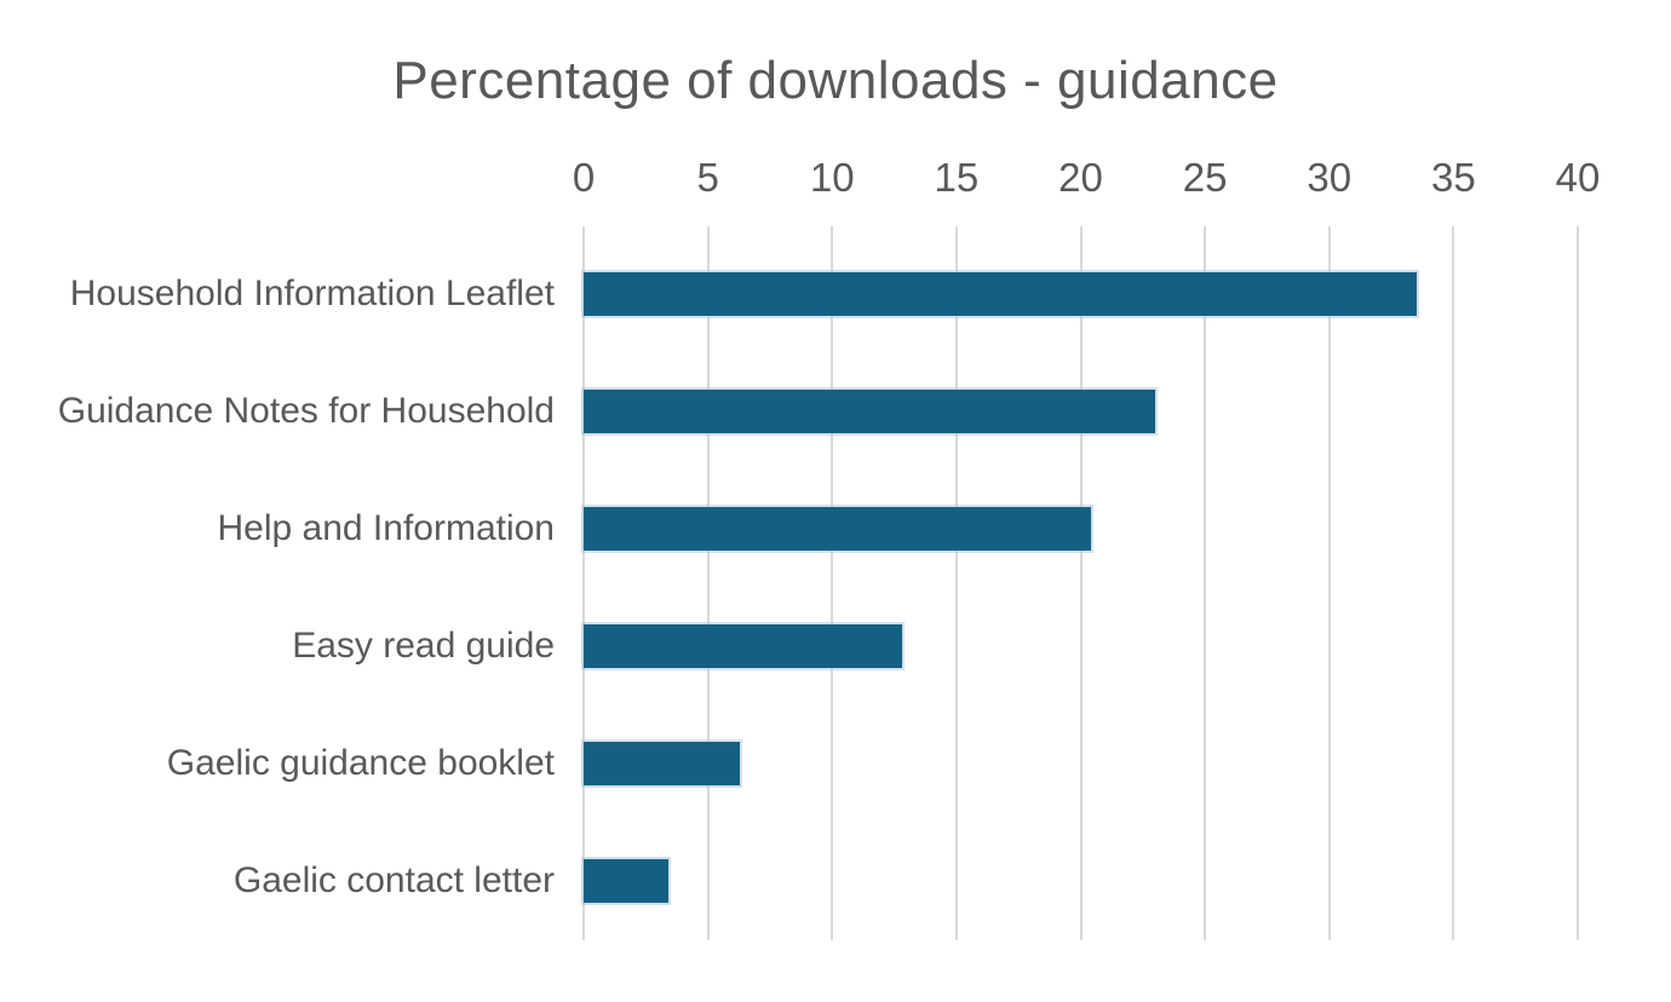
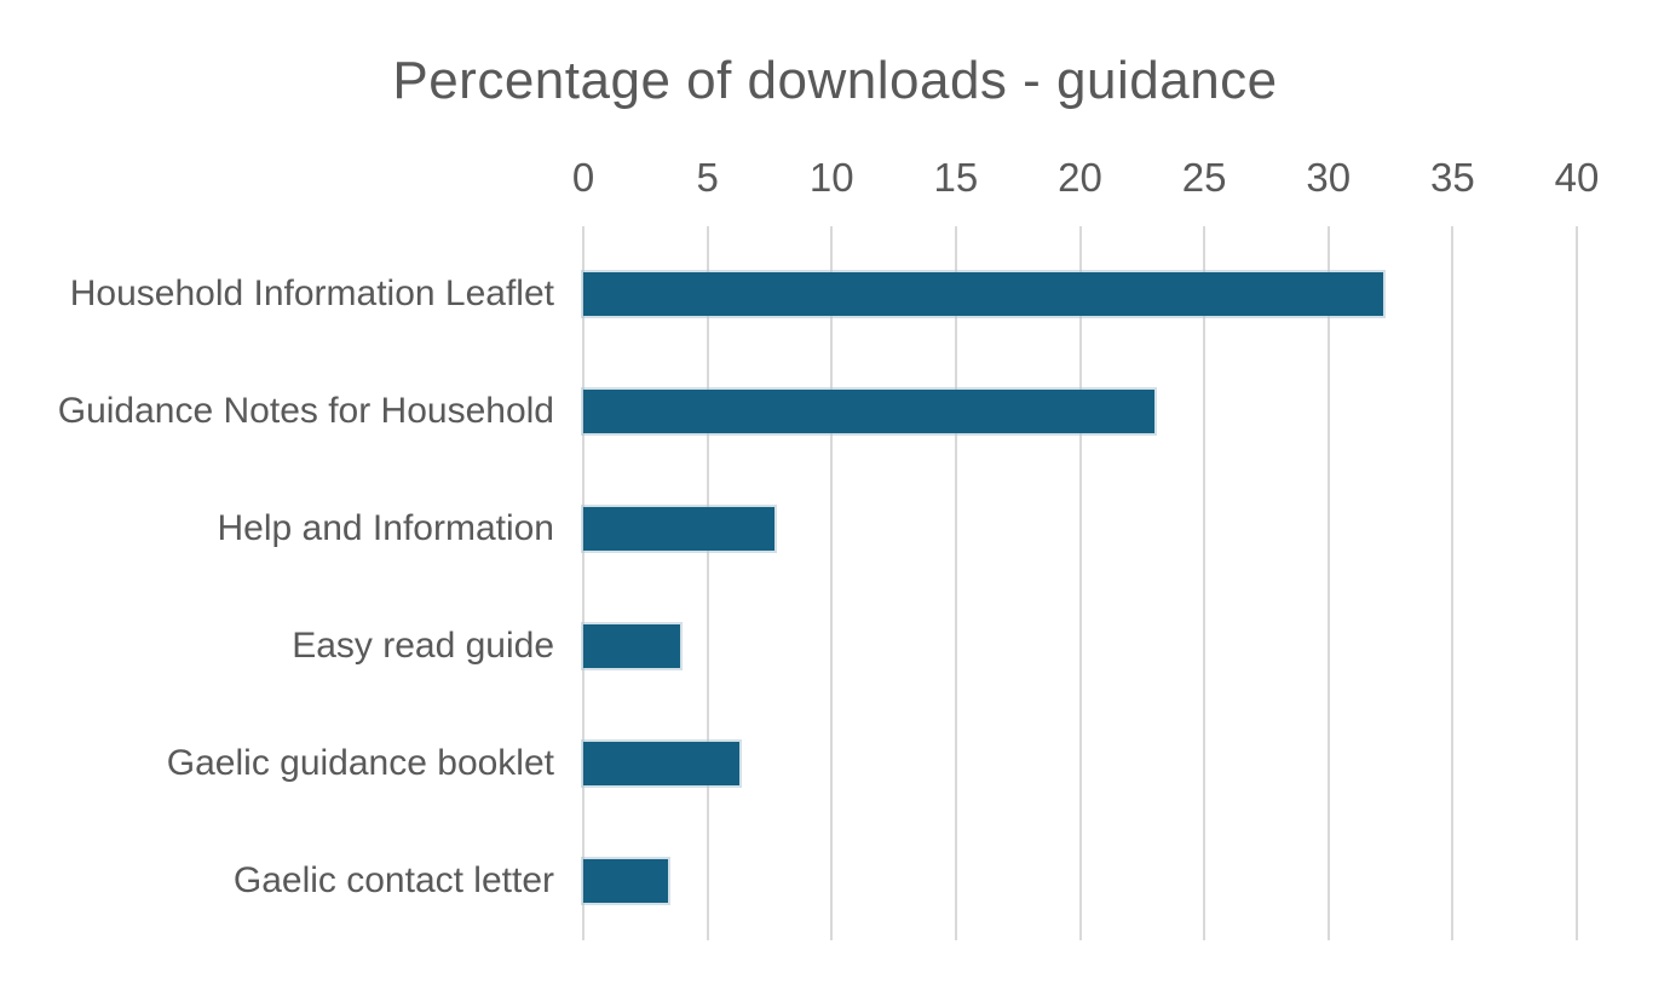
Household Information Leaflet: 33.5 -> 32.2
Help and Information: 20.4 -> 7.7
Easy read guide: 12.8 -> 3.9
